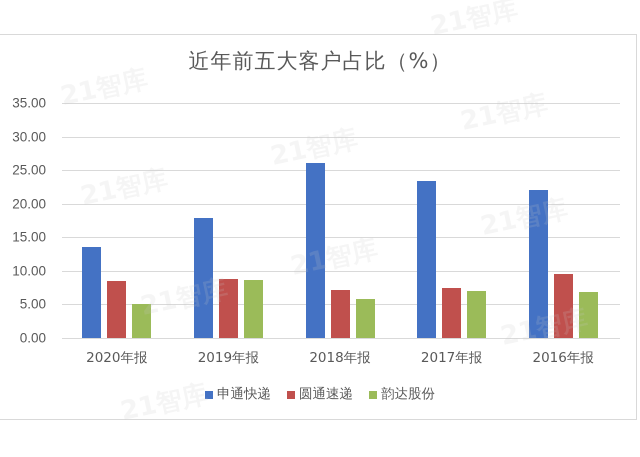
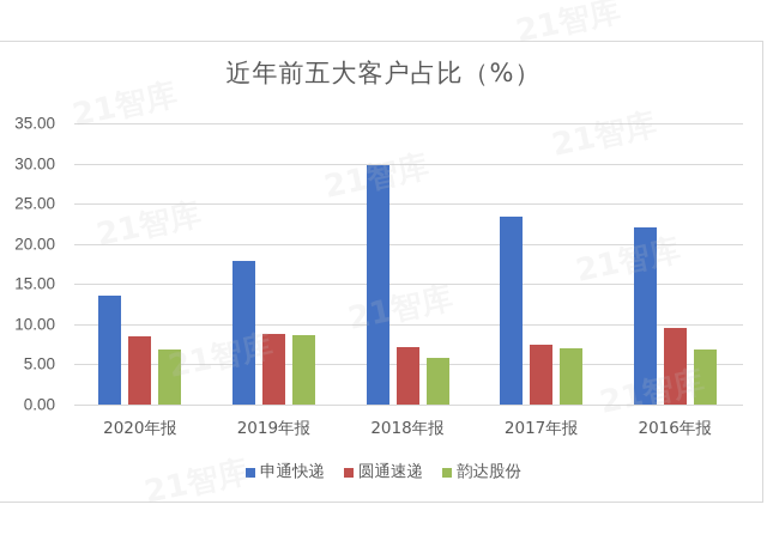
韵达股份/2020年报: 5 -> 7
申通快递/2018年报: 26 -> 30
